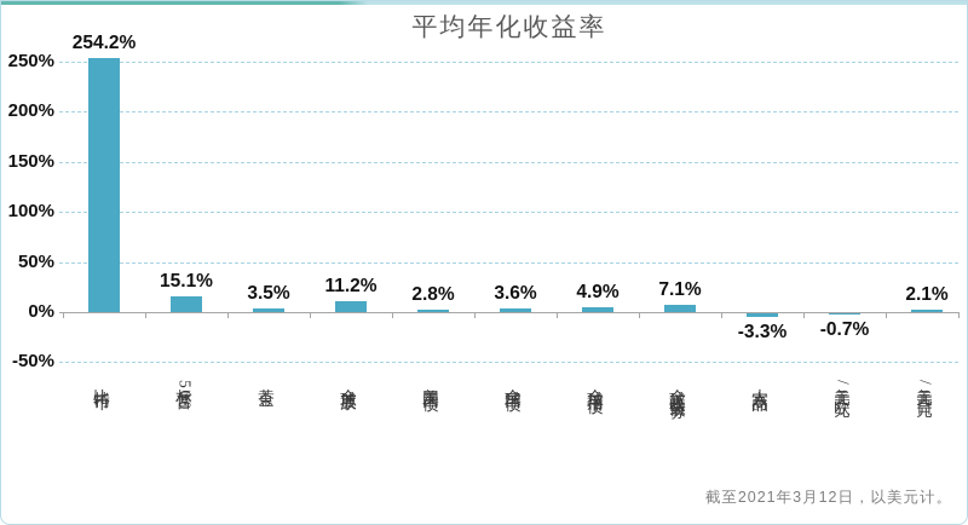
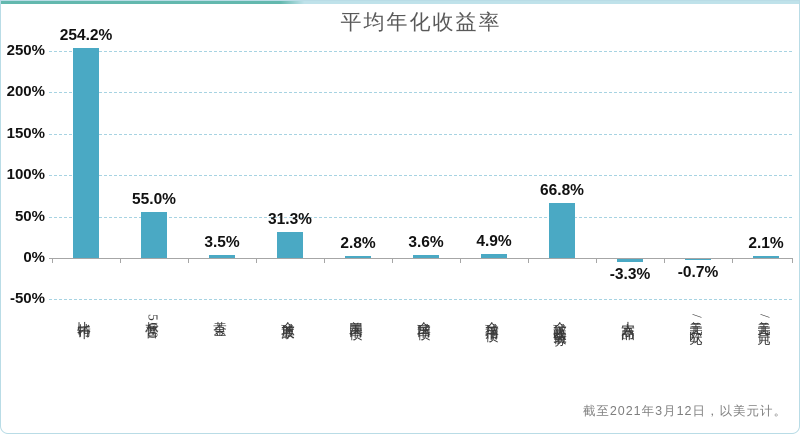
标普500: 15.1% -> 55.0%
全球股票: 11.2% -> 31.3%
全球高收益债券: 7.1% -> 66.8%
